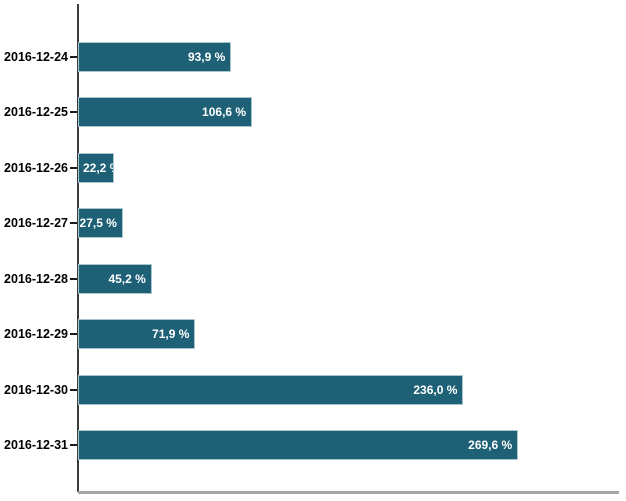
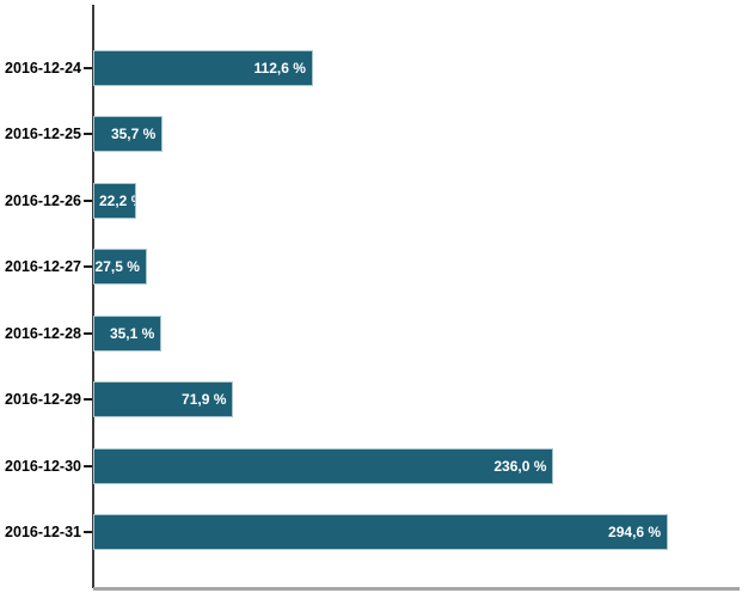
2016-12-24: 93,9 -> 112,6
2016-12-25: 106,6 -> 35,7
2016-12-28: 45,2 -> 35,1
2016-12-31: 269,6 -> 294,6
